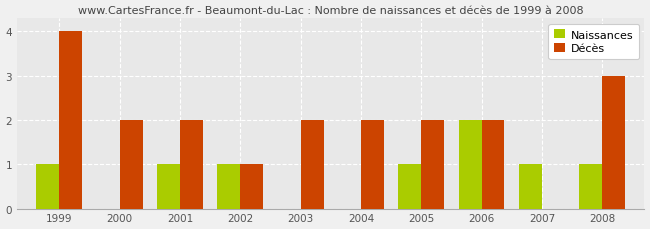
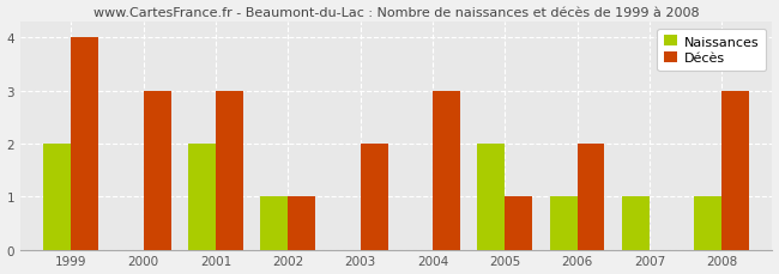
Naissances/1999: 1 -> 2
Décès/2000: 2 -> 3
Naissances/2001: 1 -> 2
Décès/2001: 2 -> 3
Décès/2004: 2 -> 3
Naissances/2005: 1 -> 2
Décès/2005: 2 -> 1
Naissances/2006: 2 -> 1
